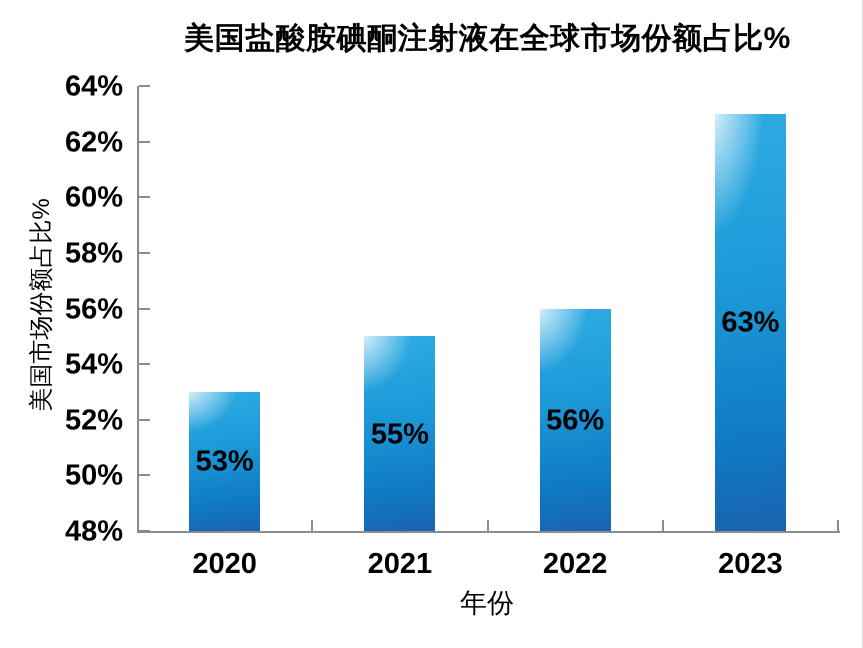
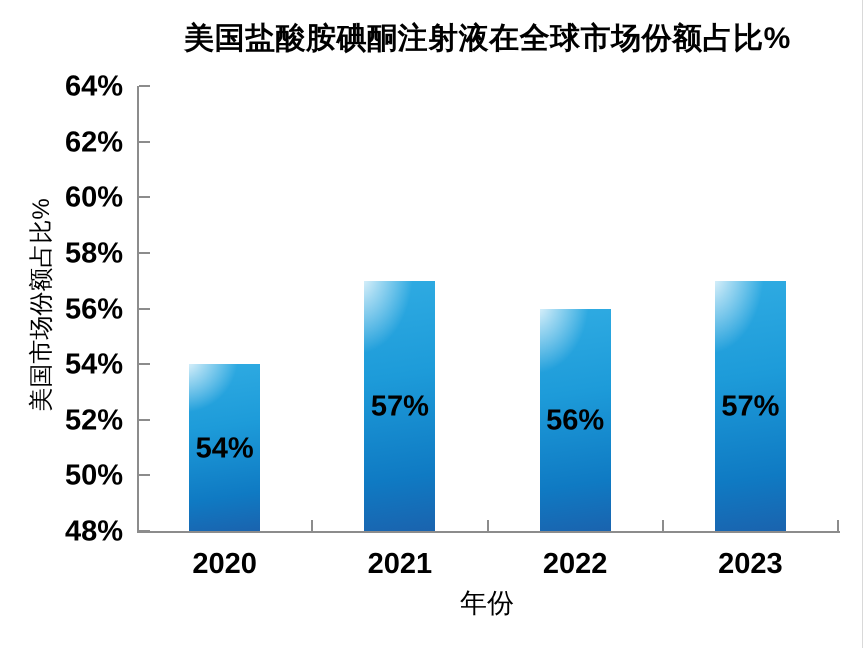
2020: 53% -> 54%
2021: 55% -> 57%
2023: 63% -> 57%
